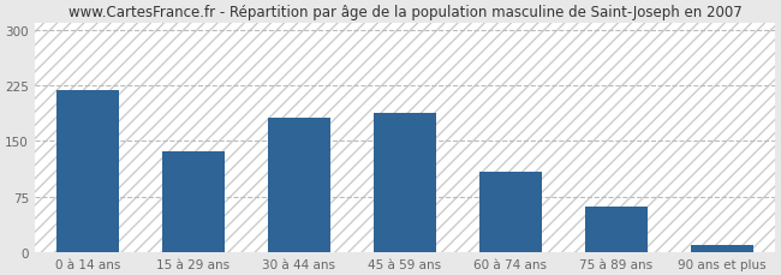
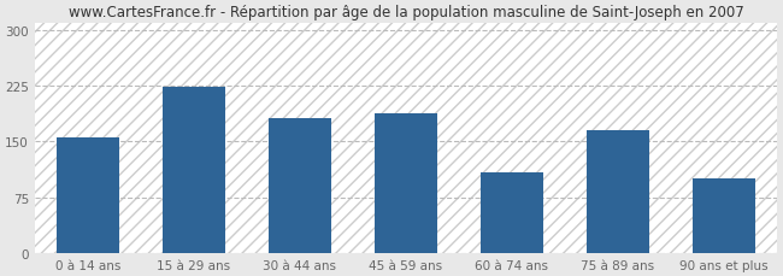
0 à 14 ans: 218 -> 156
15 à 29 ans: 136 -> 224
75 à 89 ans: 62 -> 166
90 ans et plus: 10 -> 100
